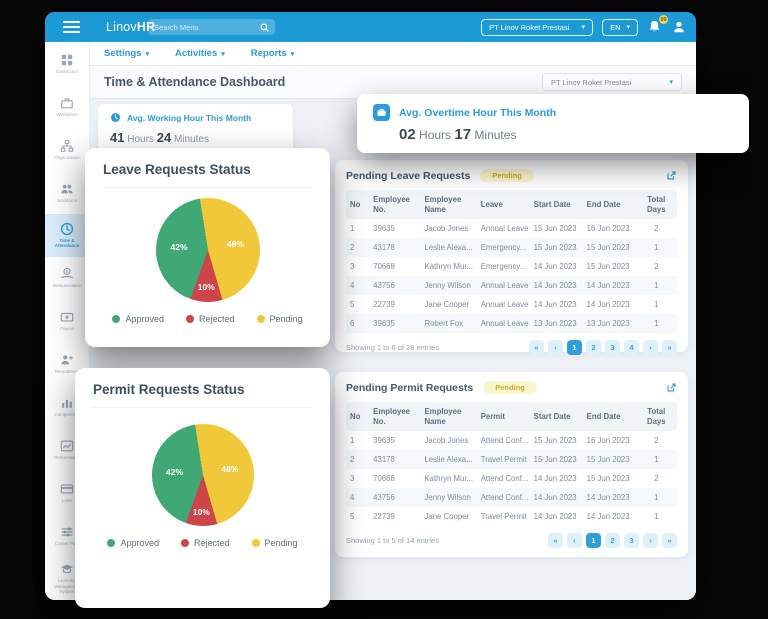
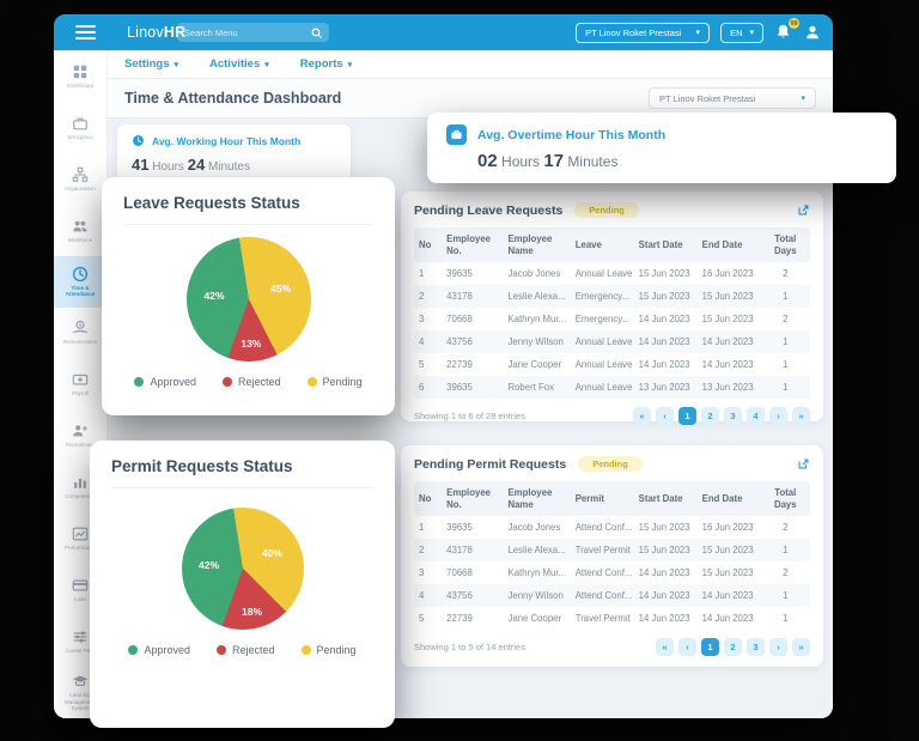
Leave Requests Status/Rejected: 10% -> 13%
Leave Requests Status/Pending: 48% -> 45%
Permit Requests Status/Rejected: 10% -> 18%
Permit Requests Status/Pending: 48% -> 40%
